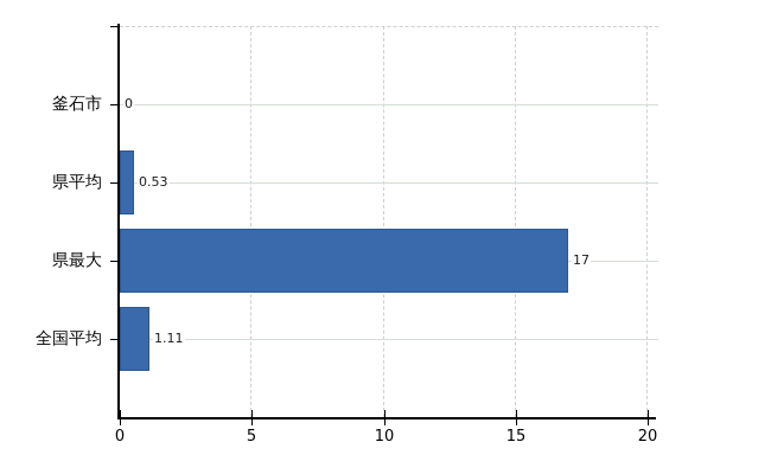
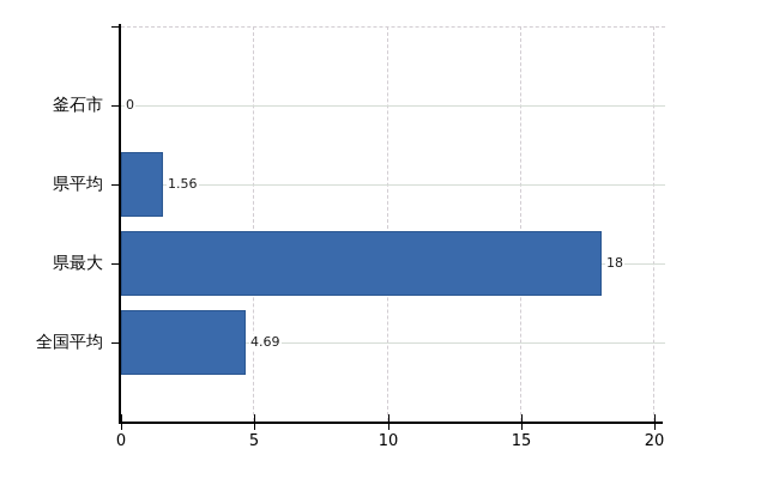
県平均: 0.53 -> 1.56
県最大: 17 -> 18
全国平均: 1.11 -> 4.69
